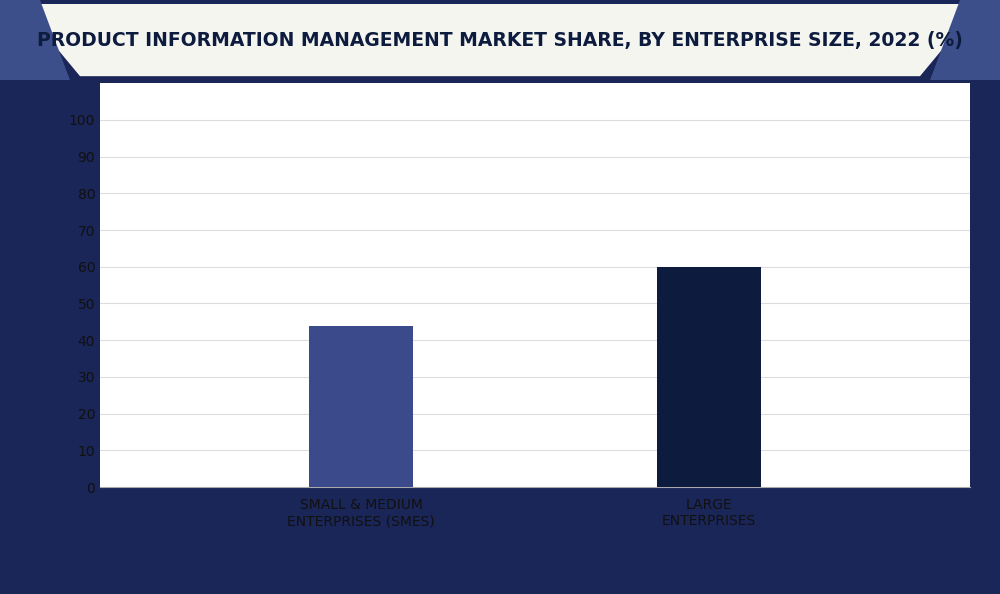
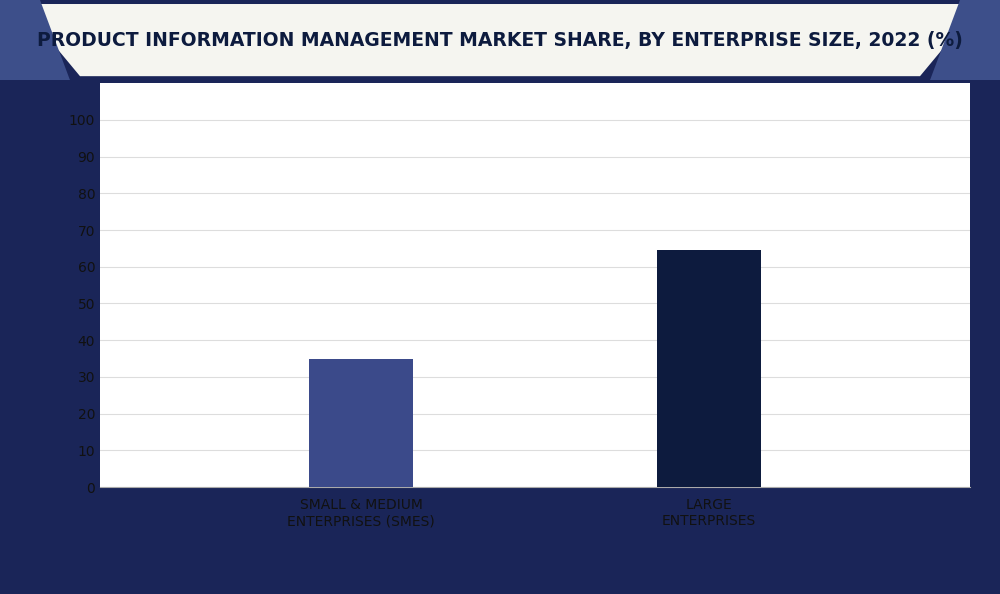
SMALL & MEDIUM ENTERPRISES (SMES): 44.0 -> 35.0
LARGE ENTERPRISES: 60.0 -> 64.5
